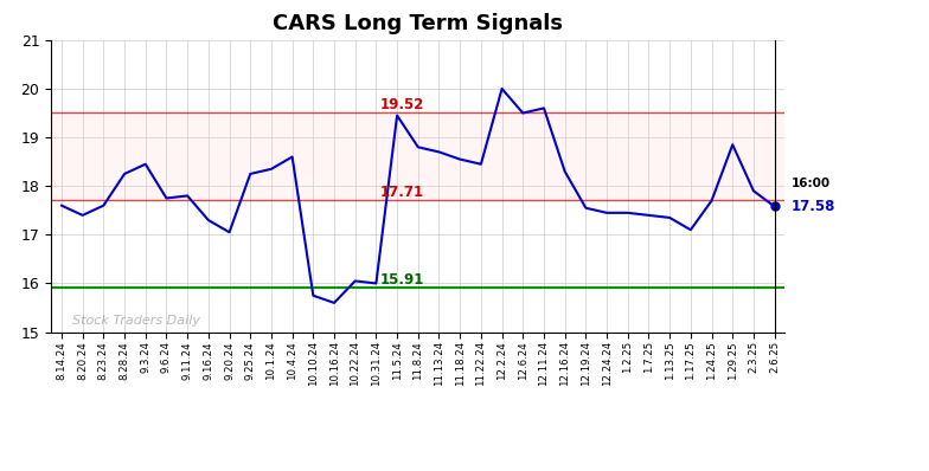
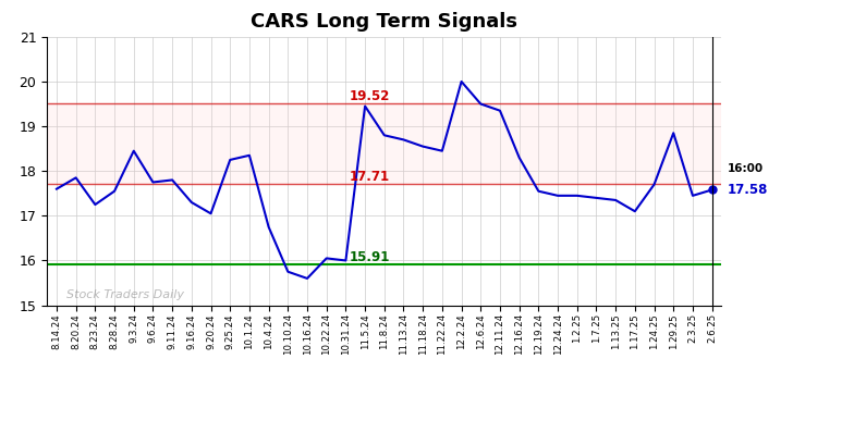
8.20.24: 17.40 -> 17.85
8.23.24: 17.60 -> 17.25
8.28.24: 18.25 -> 17.55
10.4.24: 18.60 -> 16.75
12.11.24: 19.60 -> 19.35
2.3.25: 17.90 -> 17.45
